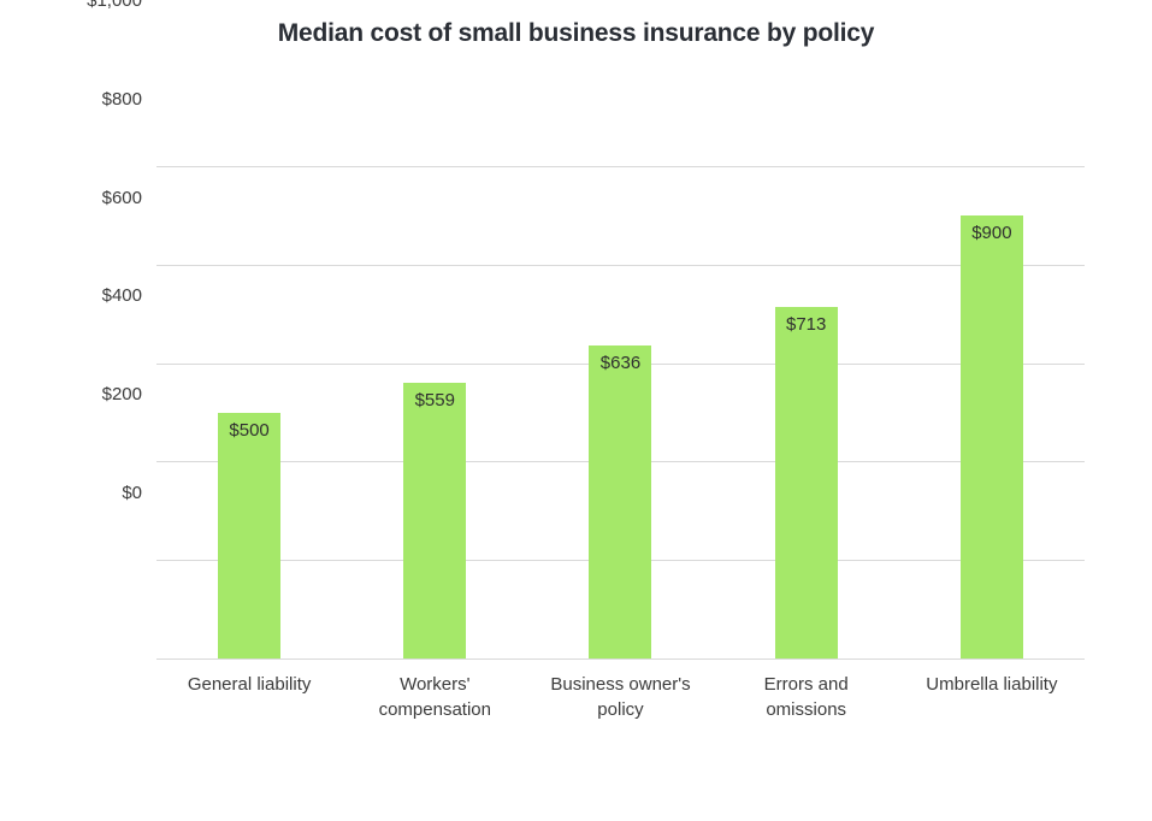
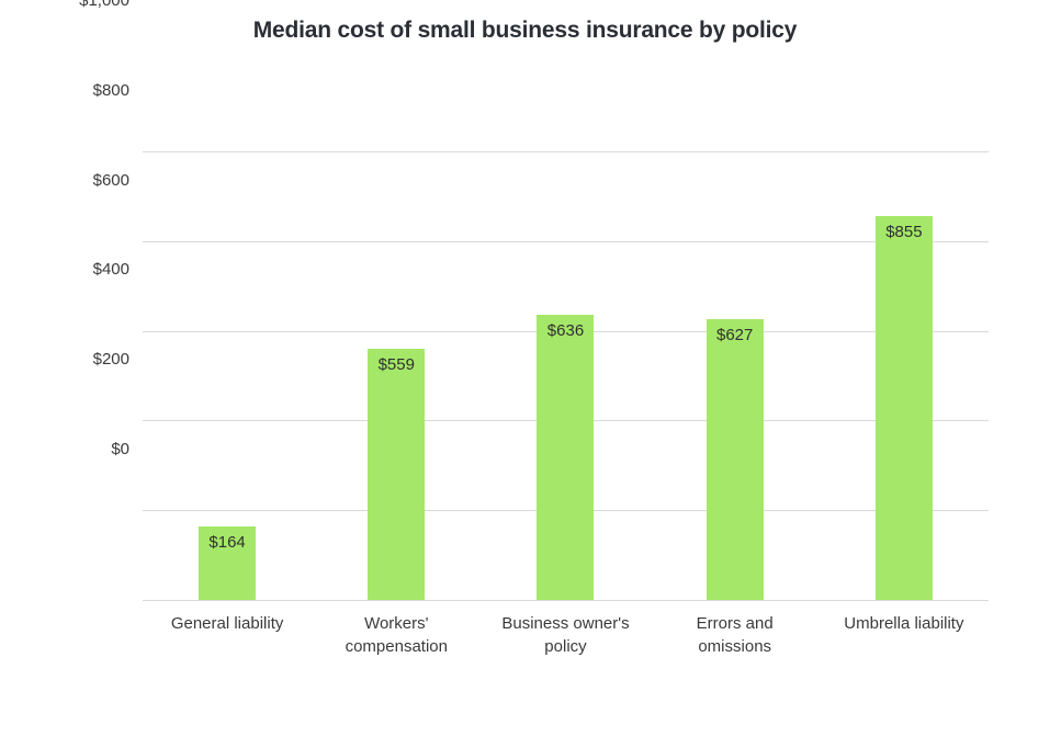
General liability: $500 -> $164
Errors and omissions: $713 -> $627
Umbrella liability: $900 -> $855
